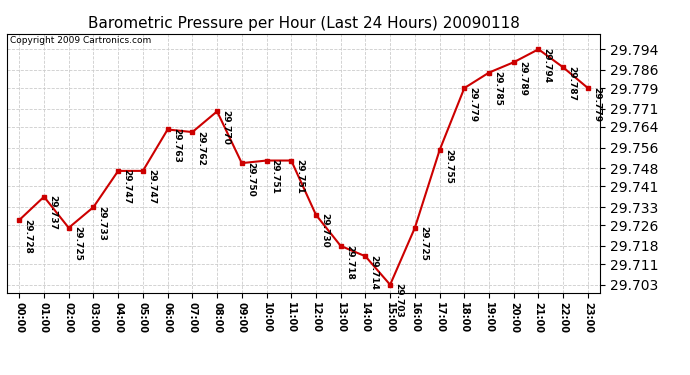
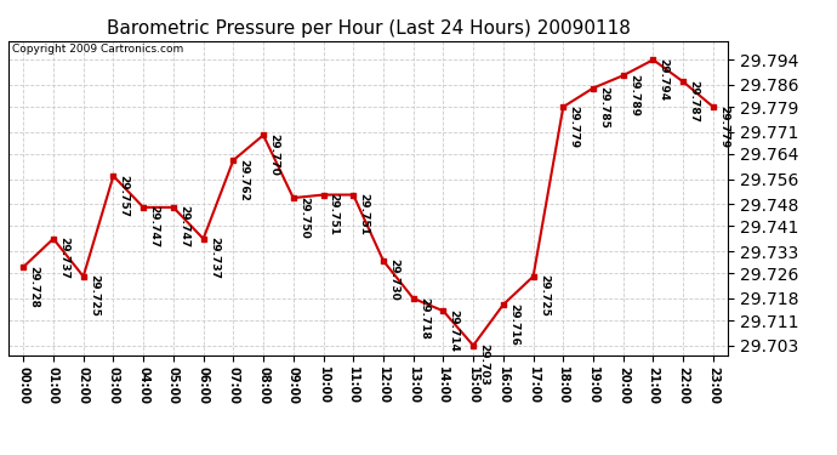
03:00: 29.733 -> 29.757
06:00: 29.763 -> 29.737
16:00: 29.725 -> 29.716
17:00: 29.755 -> 29.725
